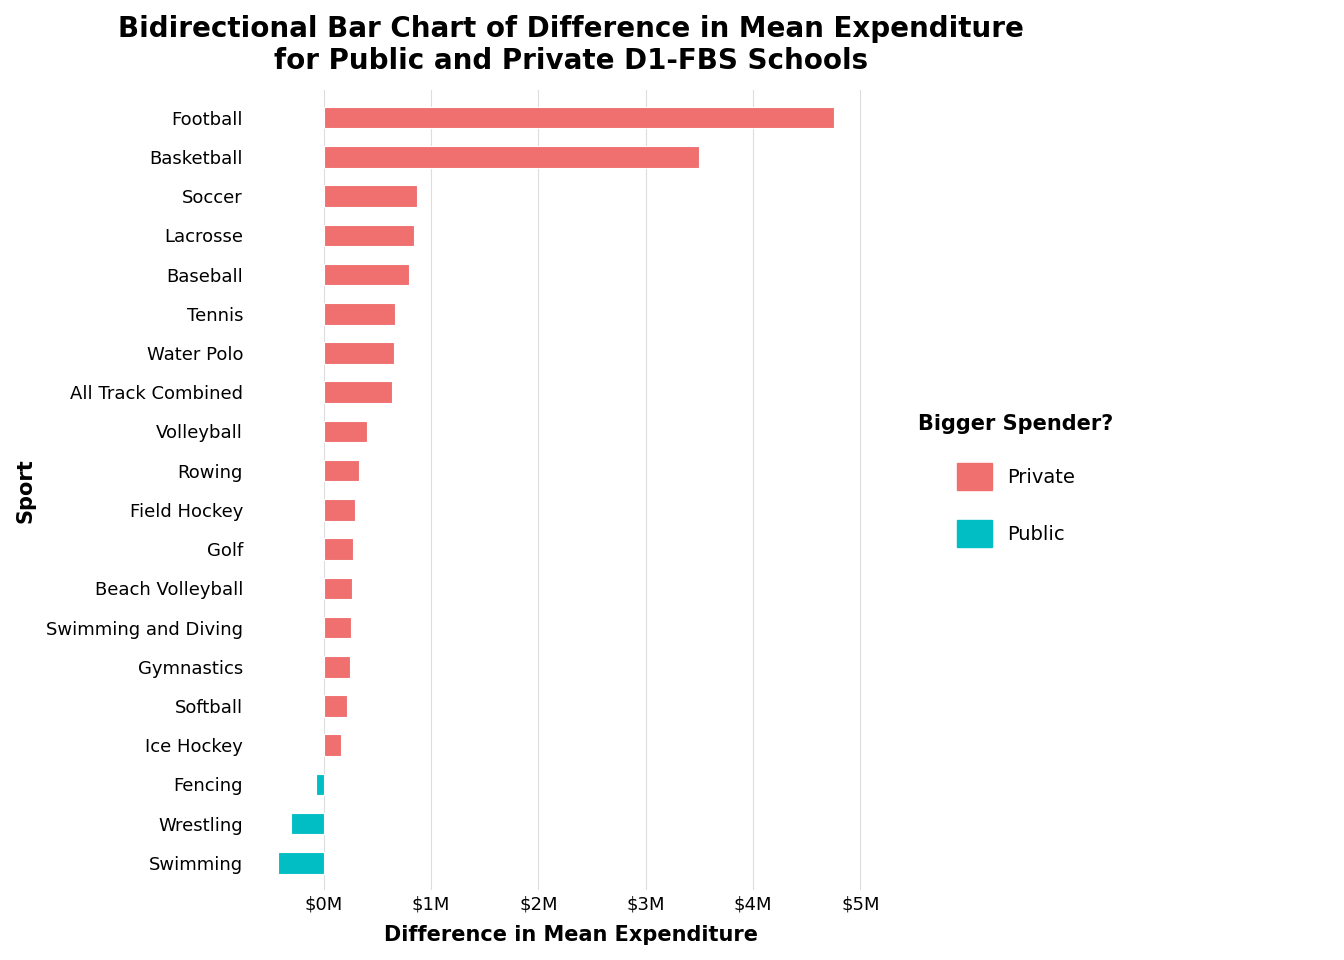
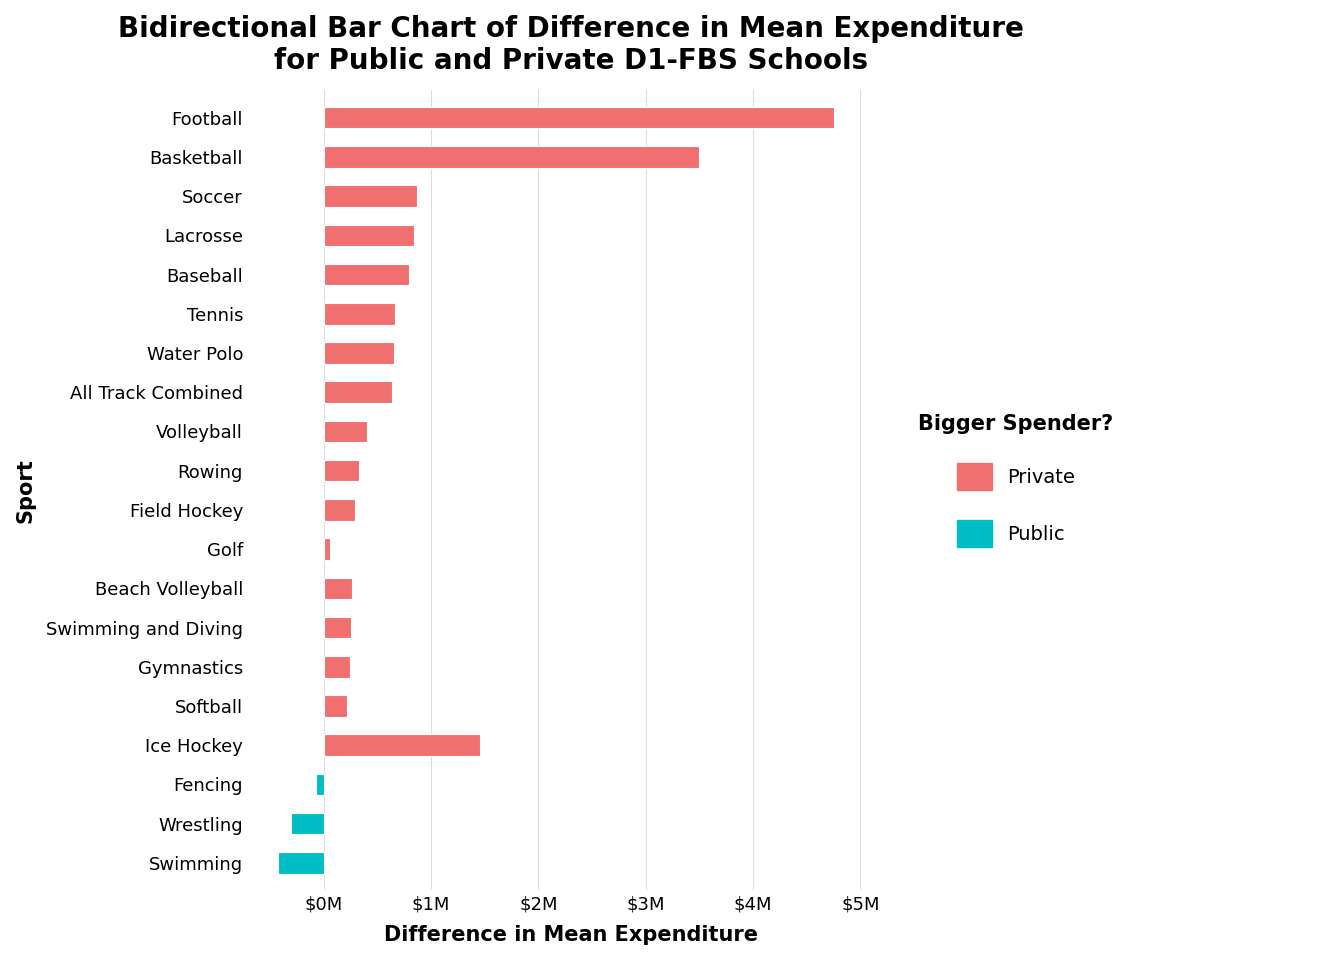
Golf: $0.27M -> $0.06M
Ice Hockey: $0.16M -> $1.46M
